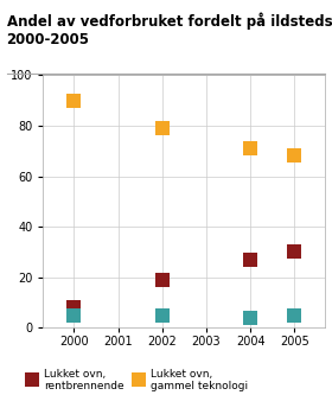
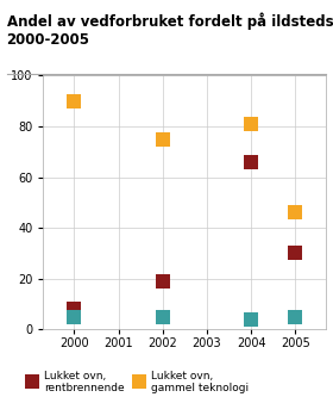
Lukket ovn, gammel teknologi/2002: 79 -> 75
Lukket ovn, rentbrennende/2004: 27 -> 66
Lukket ovn, gammel teknologi/2004: 71 -> 81
Lukket ovn, gammel teknologi/2005: 68 -> 46
